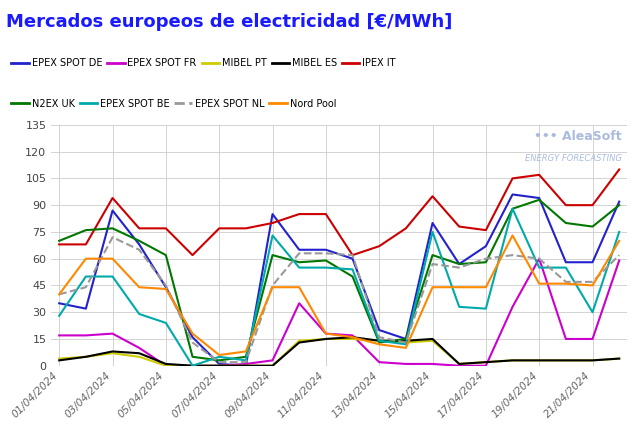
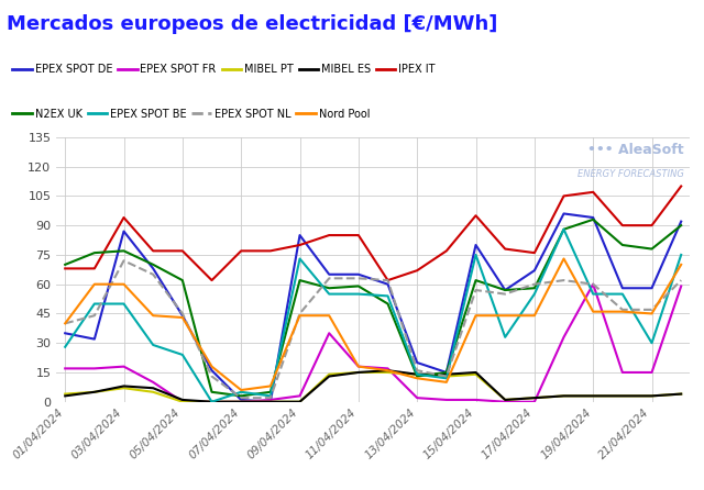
EPEX SPOT BE/17/04/2024: 32 -> 55
